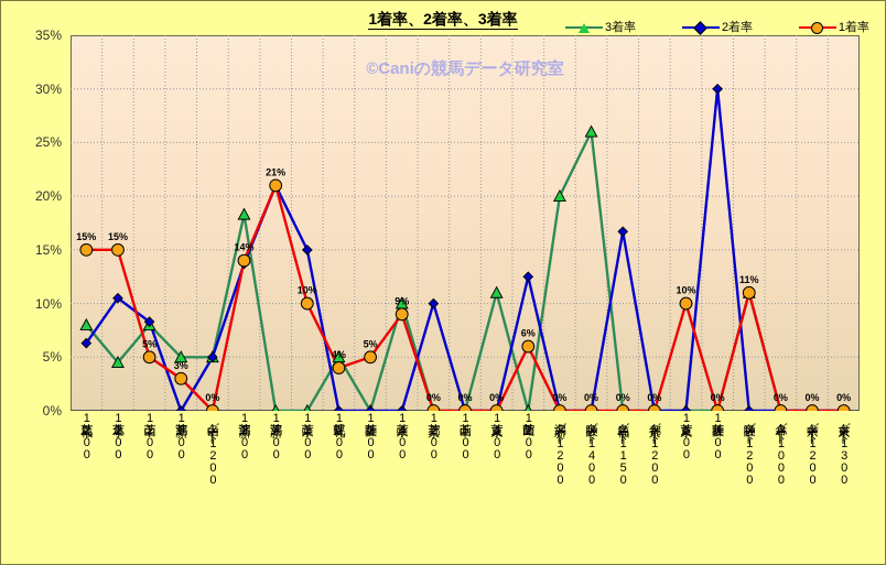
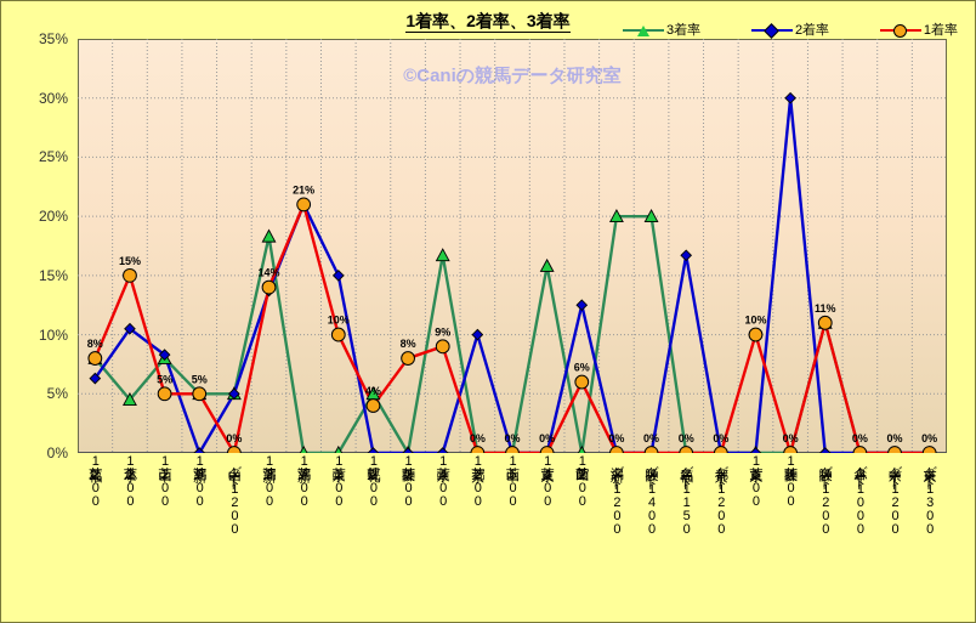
1着率/福島芝1200: 15% -> 8%
1着率/新潟芝1000: 3% -> 5%
1着率/阪神芝1200: 5% -> 8%
3着率/中京芝1400: 10% -> 17%
3着率/東京芝1400: 11% -> 16%
3着率/阪神ダート1400: 26% -> 20%
